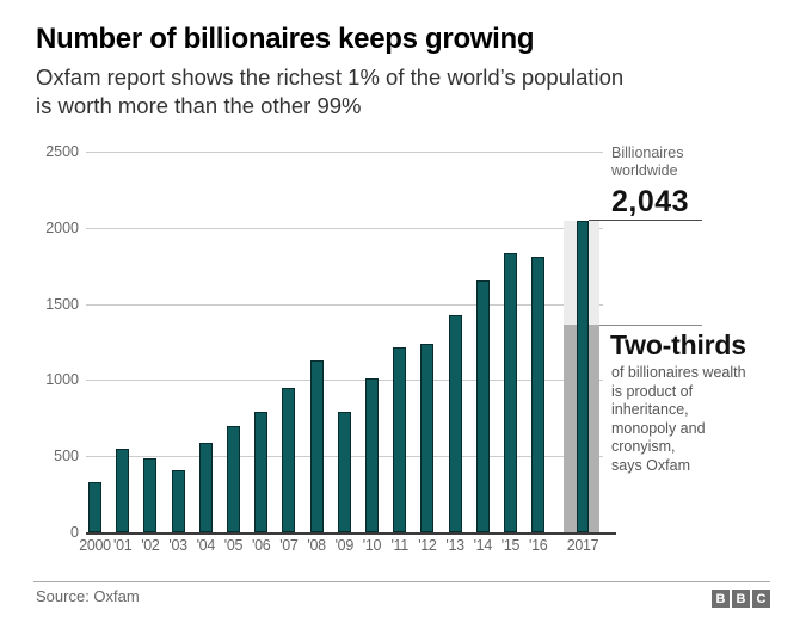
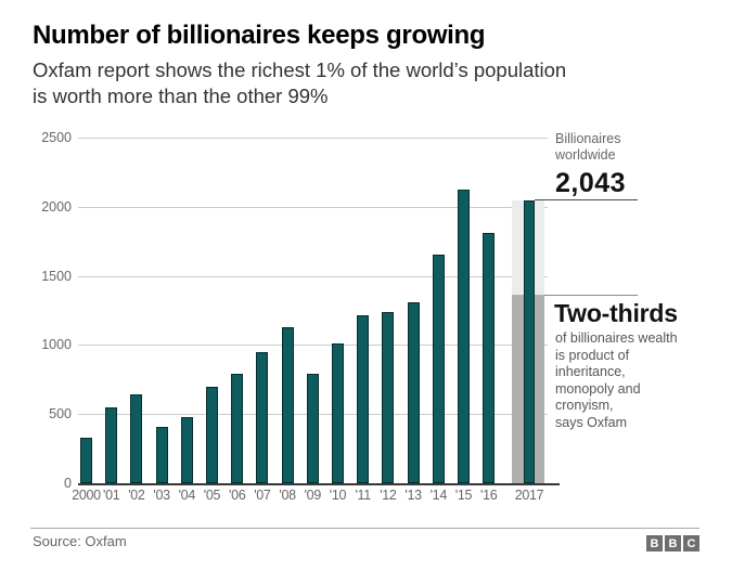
'02: 480 -> 640
'04: 580 -> 480
'13: 1430 -> 1310
'15: 1840 -> 2120
